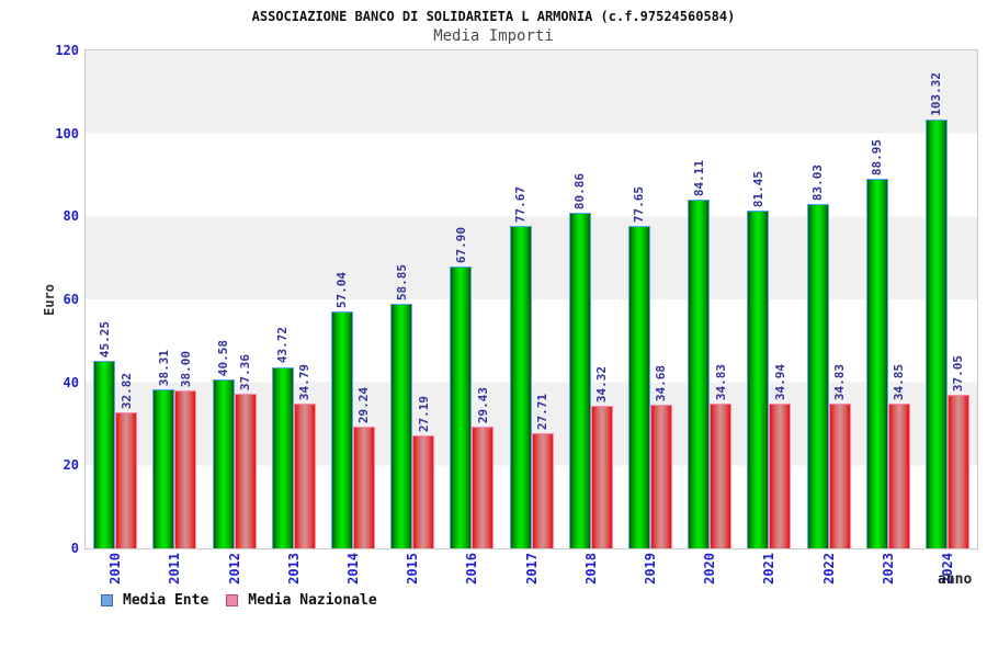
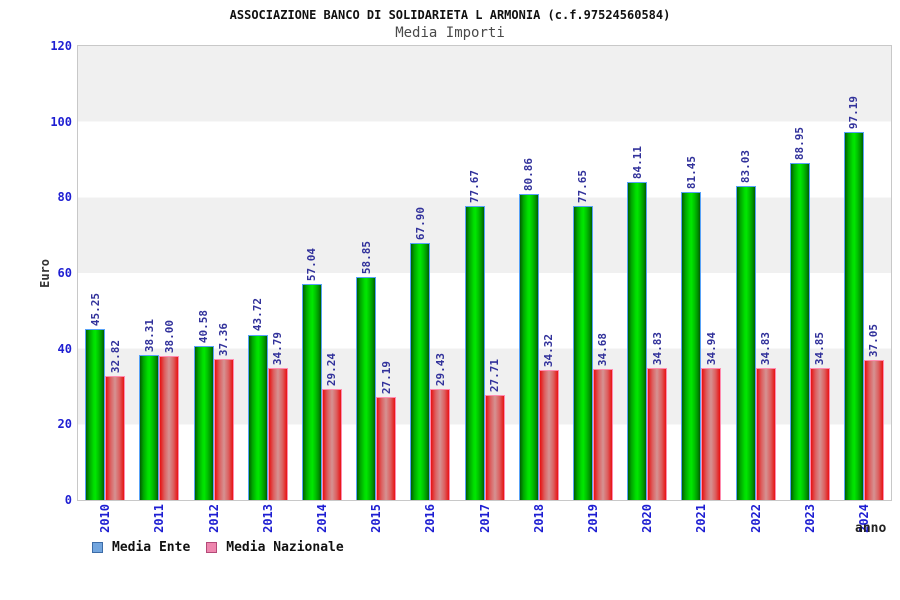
Media Ente/2024: 103.32 -> 97.19
